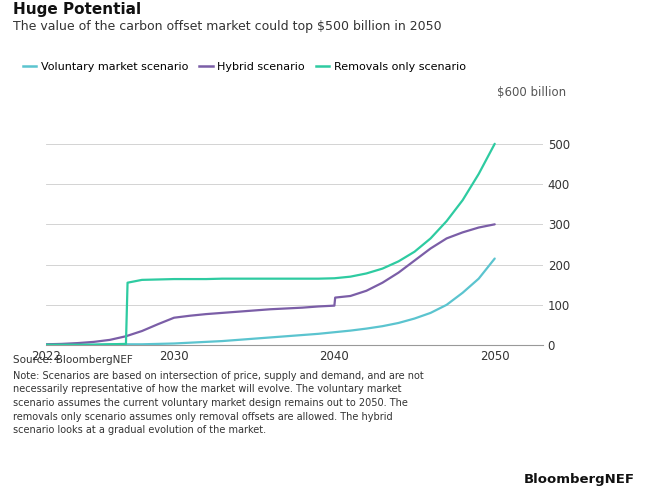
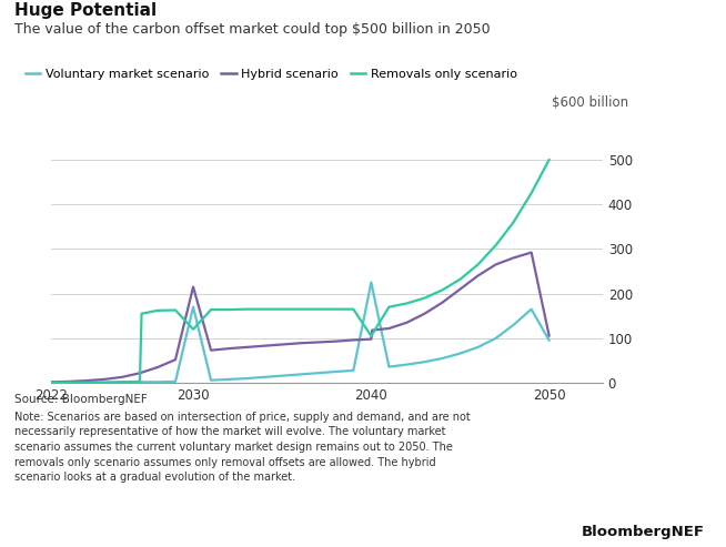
Voluntary market scenario/2030: 4 -> 170
Hybrid scenario/2030: 68 -> 215
Removals only scenario/2030: 164 -> 120
Voluntary market scenario/2040: 32 -> 225
Removals only scenario/2040: 166 -> 105
Voluntary market scenario/2050: 215 -> 95
Hybrid scenario/2050: 300 -> 105
